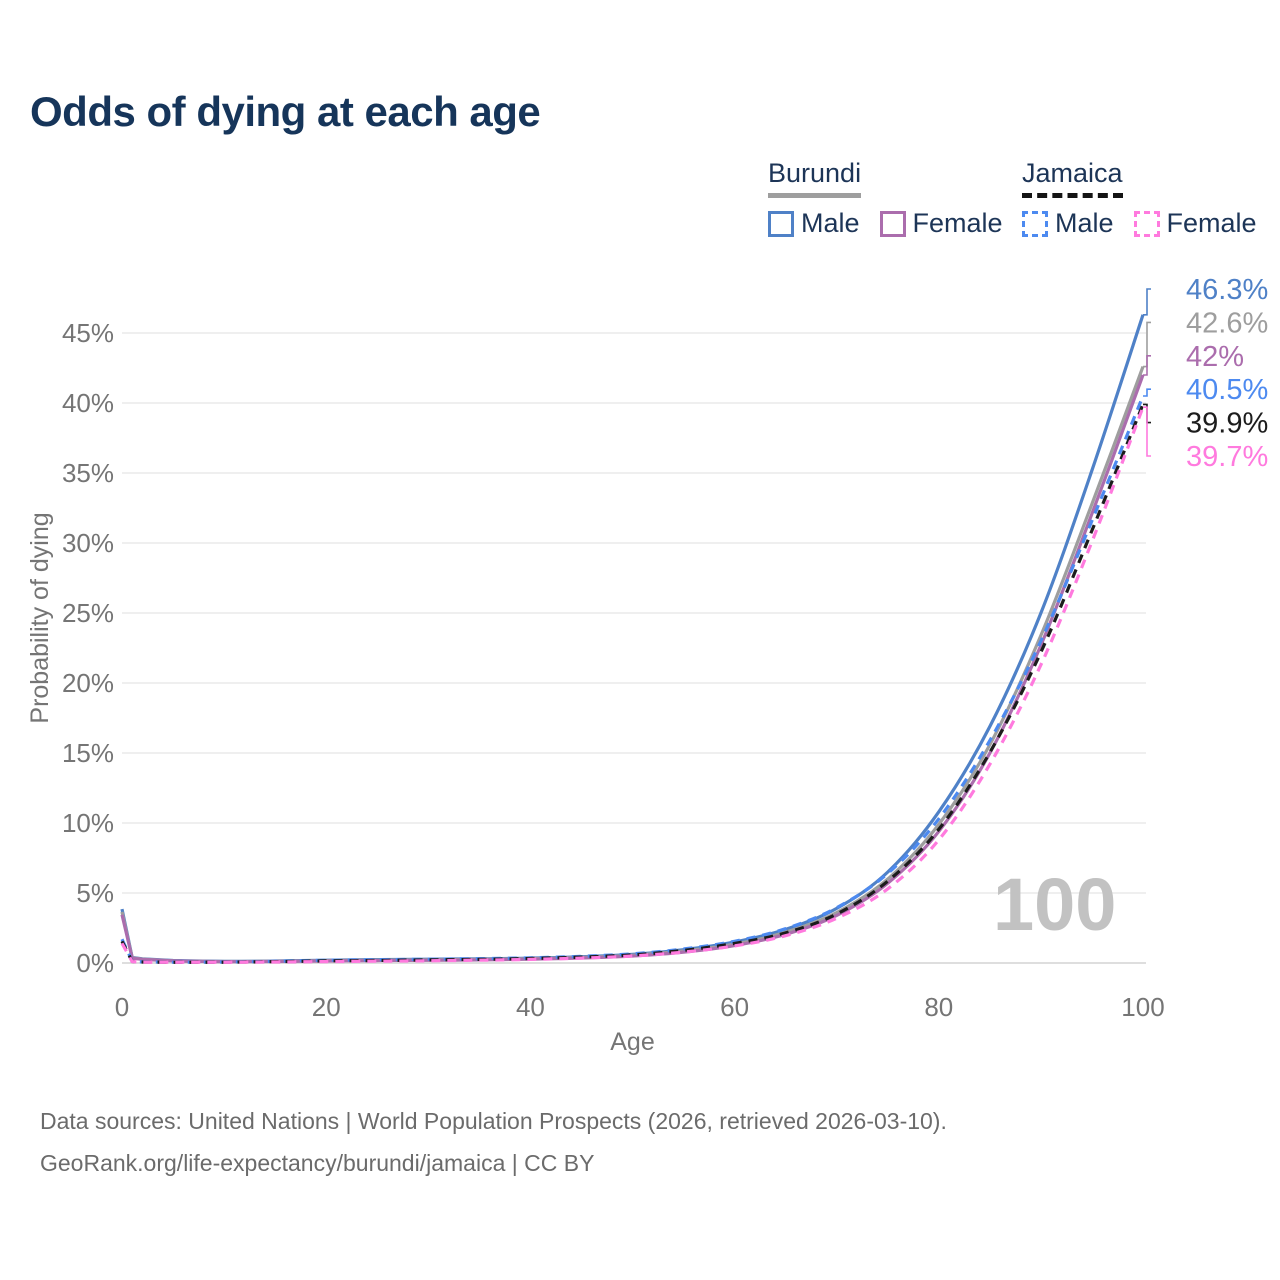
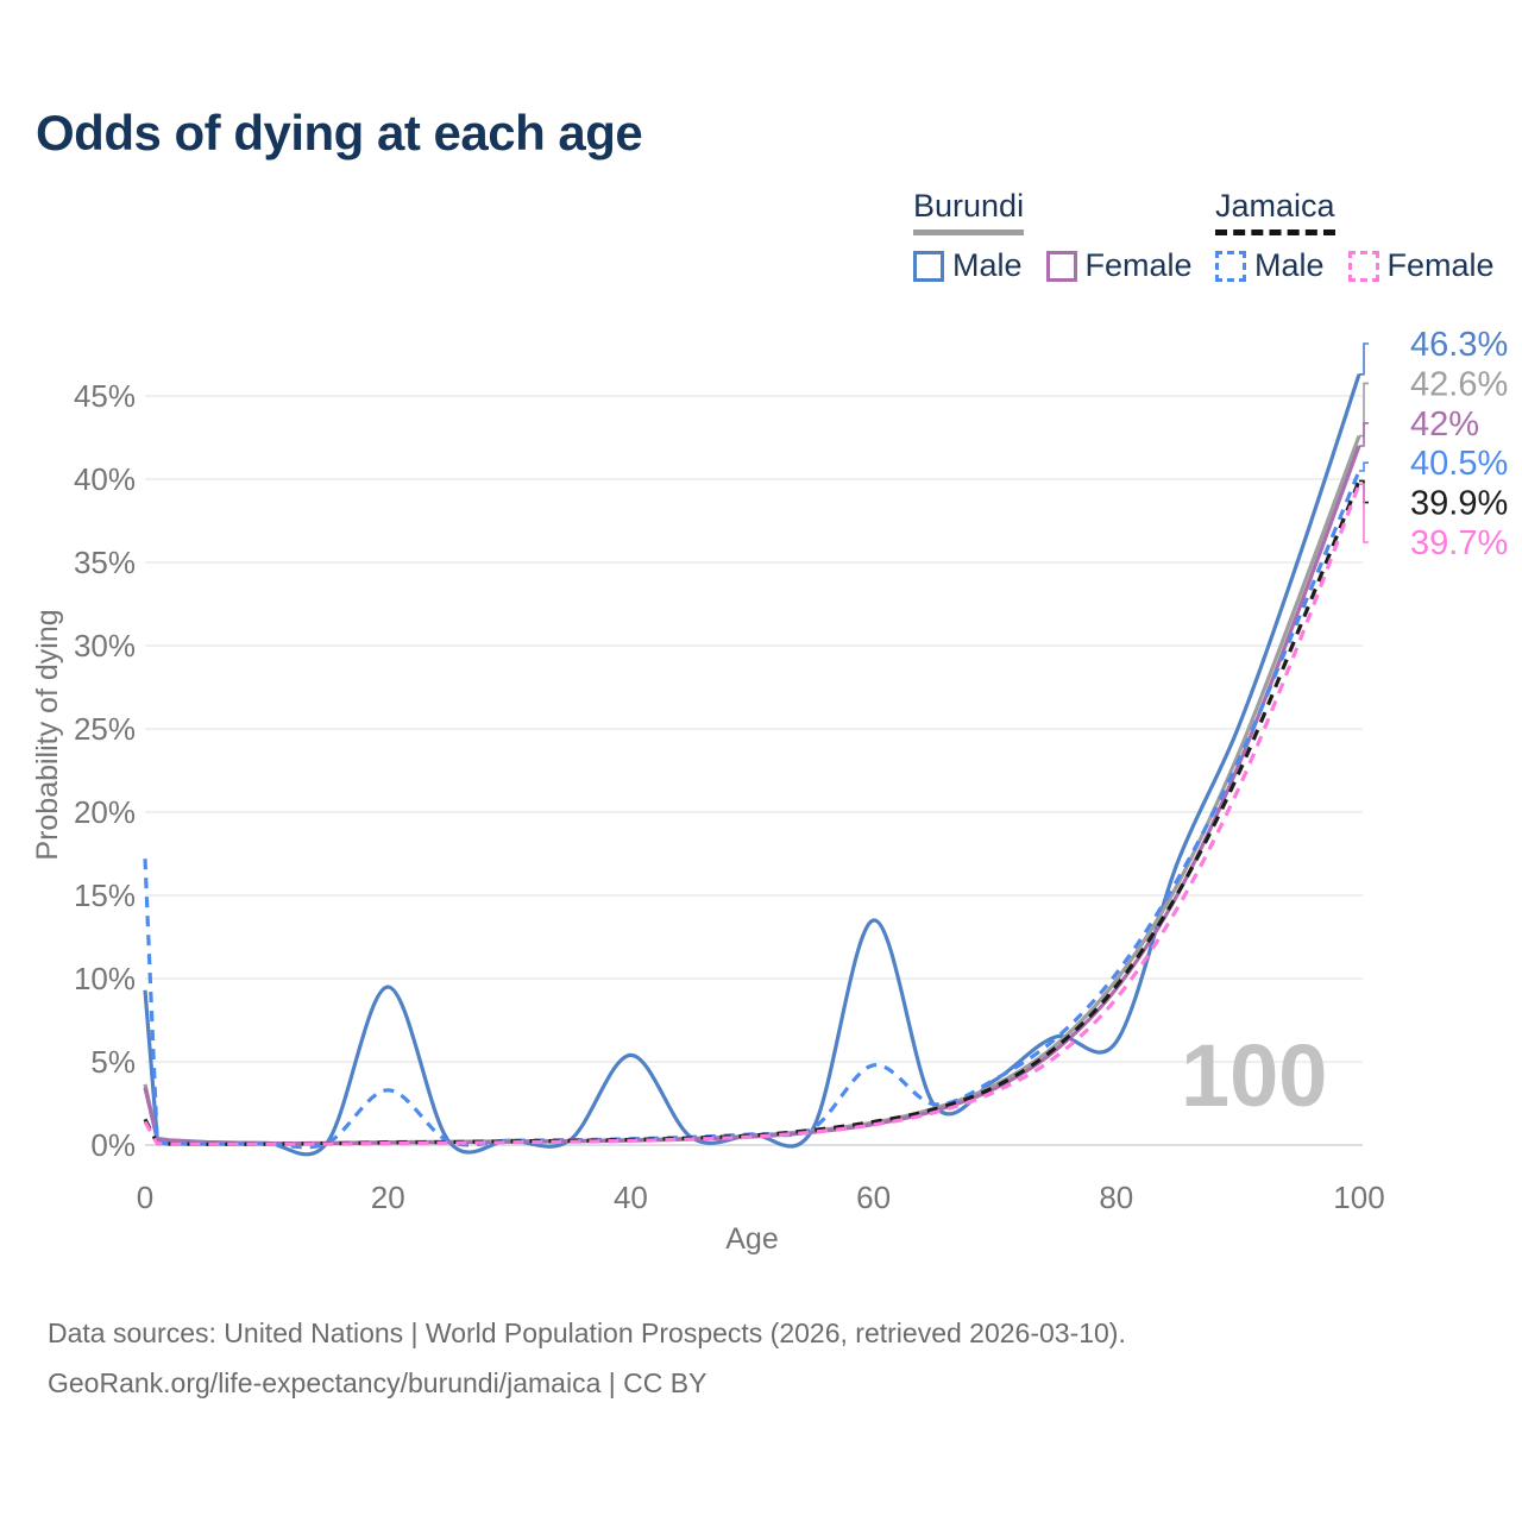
Burundi Male/0: 3.9% -> 9.3%
Jamaica Male/0: 1.7% -> 17.2%
Burundi Male/20: 0.2% -> 9.5%
Jamaica Male/20: 0.2% -> 3.3%
Burundi Male/40: 0.3% -> 5.4%
Burundi Male/60: 1.5% -> 13.5%
Jamaica Male/60: 1.6% -> 4.8%
Burundi Male/80: 10.8% -> 6.2%
